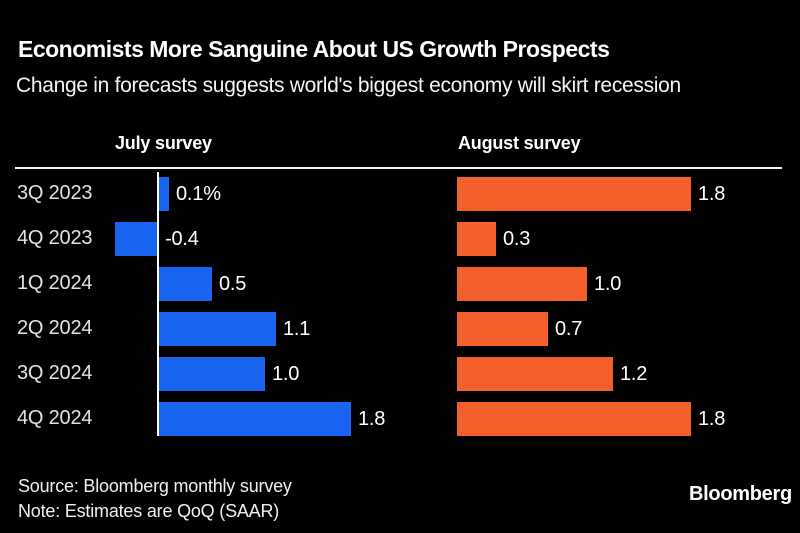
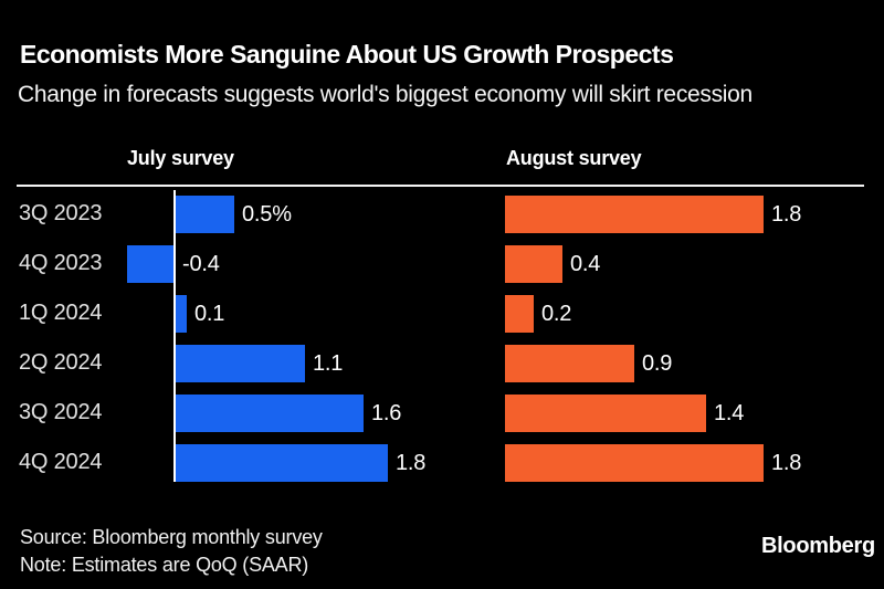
July survey/3Q 2023: 0.1% -> 0.5%
August survey/4Q 2023: 0.3 -> 0.4
July survey/1Q 2024: 0.5 -> 0.1
August survey/1Q 2024: 1.0 -> 0.2
August survey/2Q 2024: 0.7 -> 0.9
July survey/3Q 2024: 1.0 -> 1.6
August survey/3Q 2024: 1.2 -> 1.4
